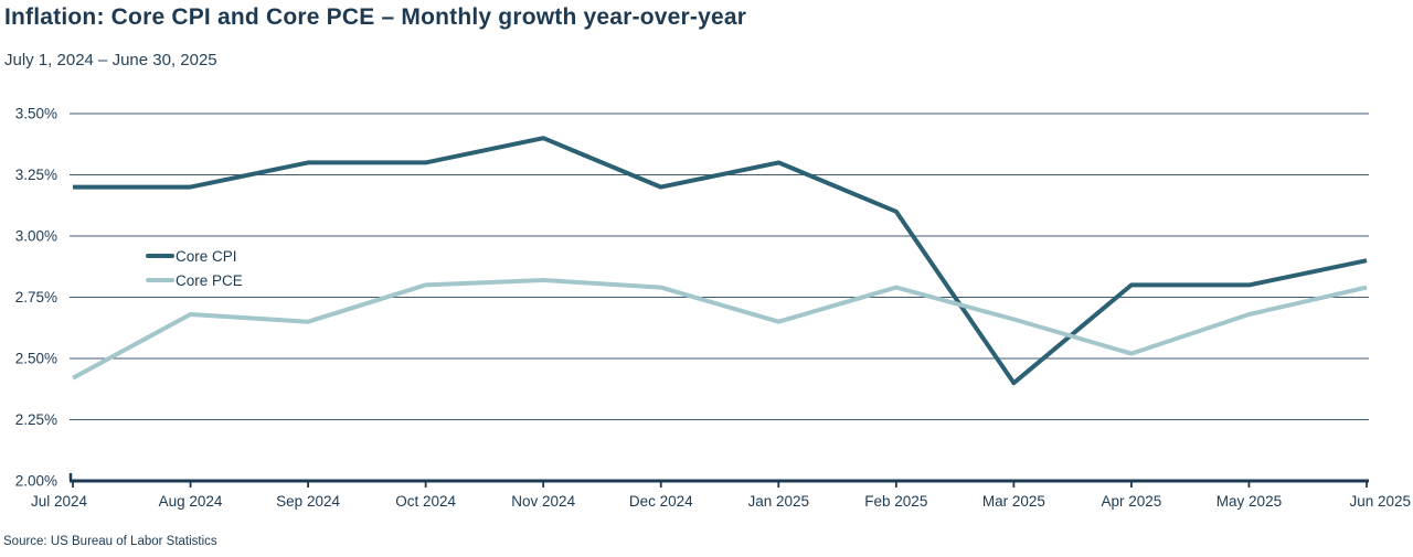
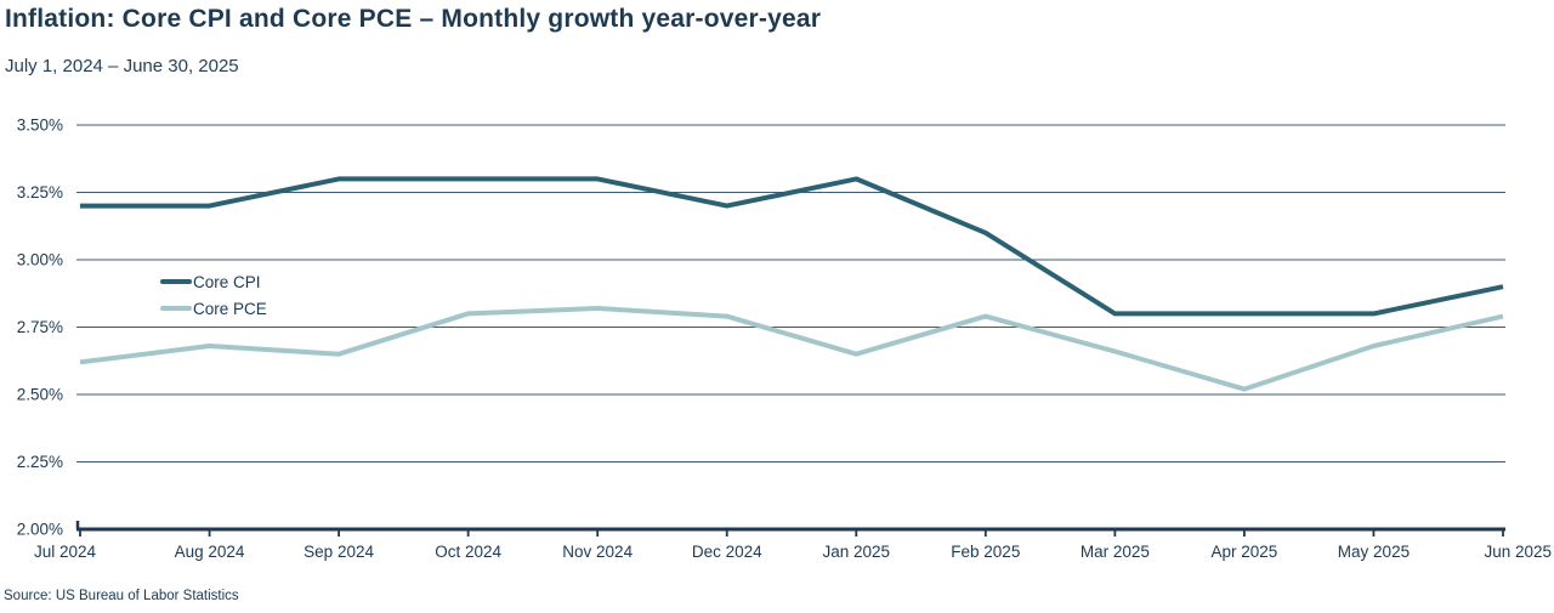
Core PCE/Jul 2024: 2.42% -> 2.62%
Core CPI/Nov 2024: 3.4% -> 3.3%
Core CPI/Mar 2025: 2.4% -> 2.8%
